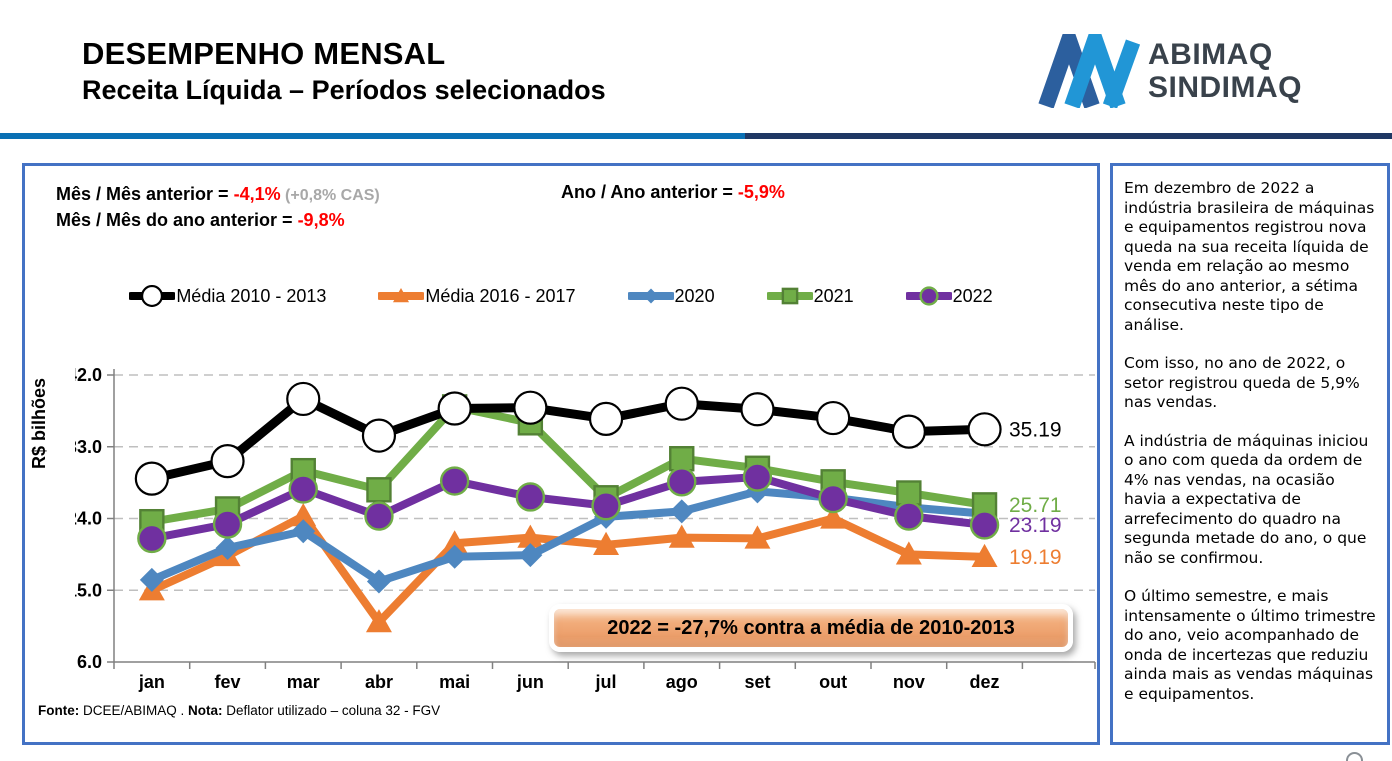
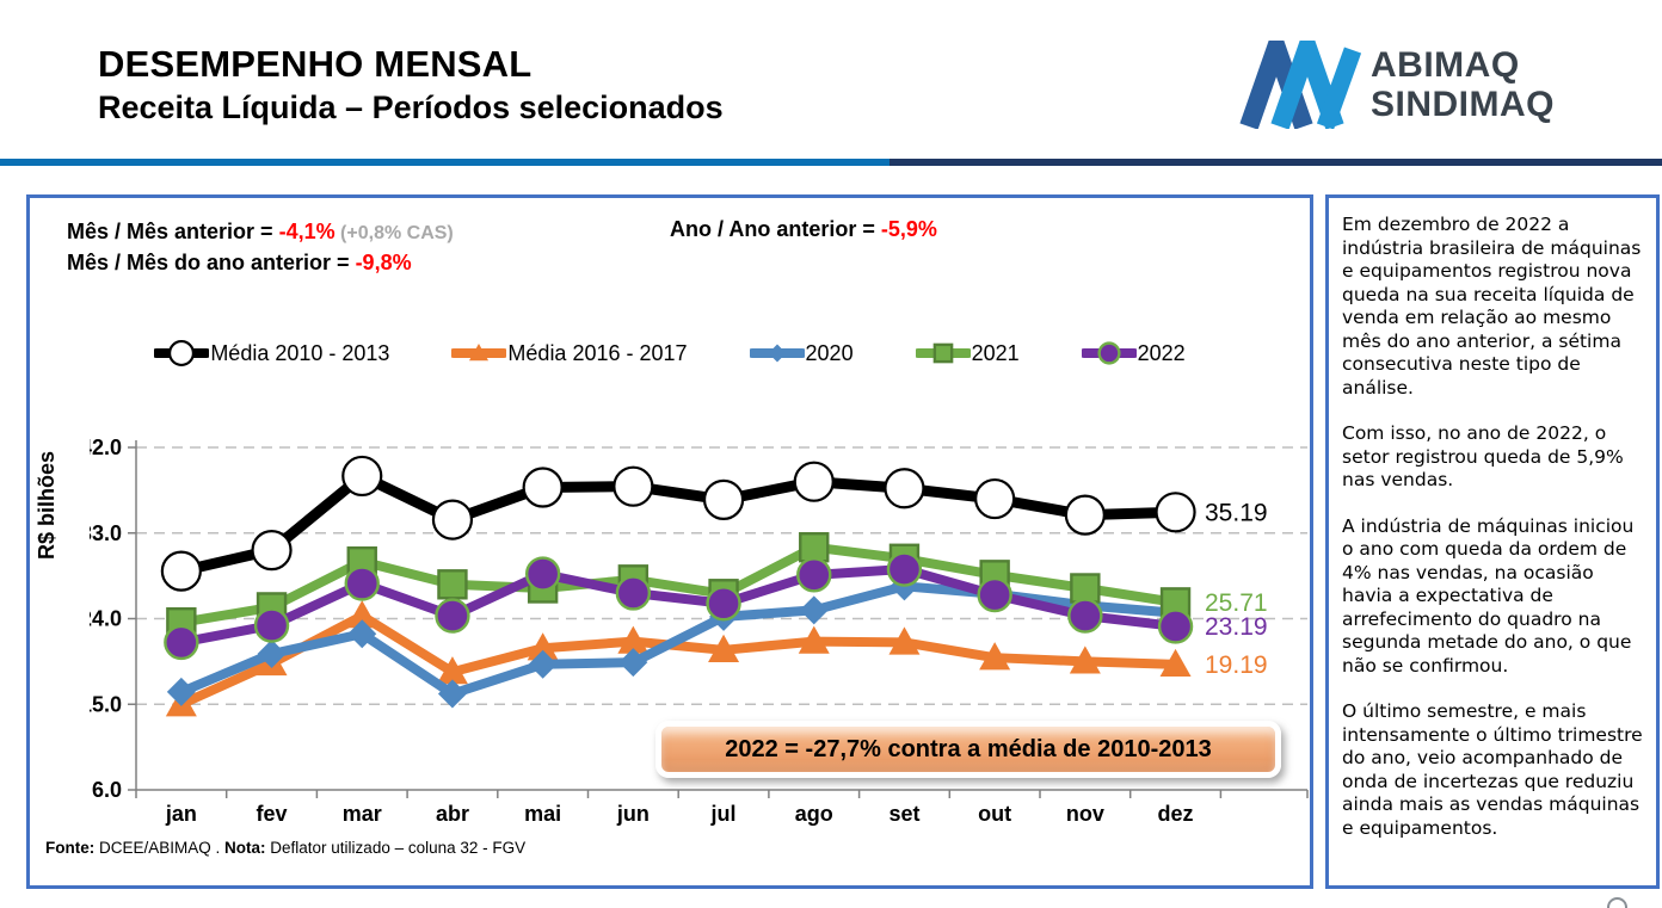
Média 2016 - 2017/abr: 11 -> 18
2021/mai: 38 -> 27
2021/jun: 36 -> 28
Média 2016 - 2017/out: 24 -> 20
